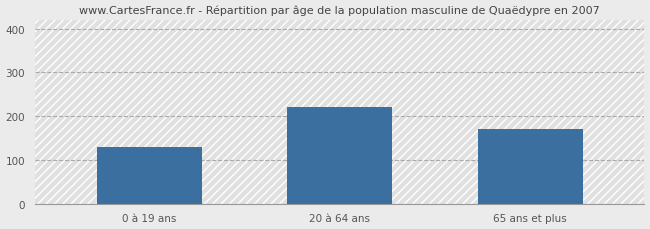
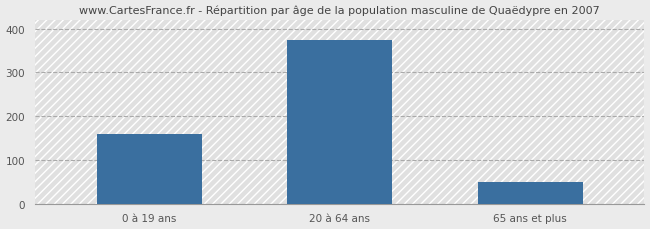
0 à 19 ans: 130 -> 160
20 à 64 ans: 220 -> 375
65 ans et plus: 170 -> 50
